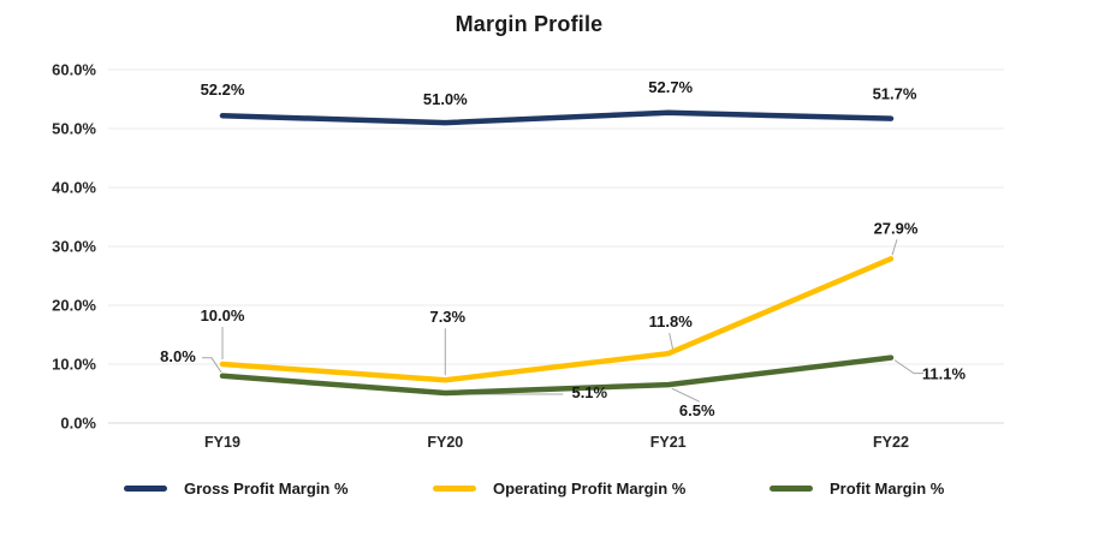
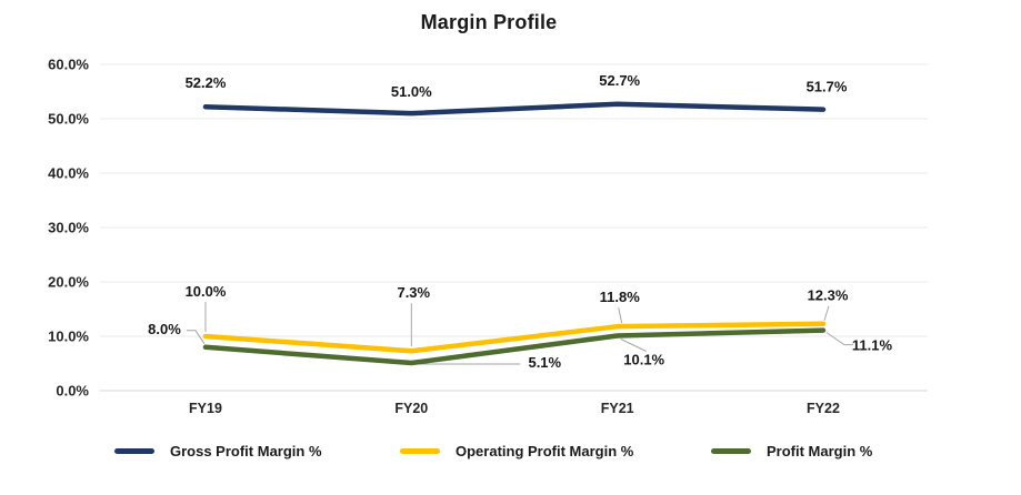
Profit Margin %/FY21: 6.5% -> 10.1%
Operating Profit Margin %/FY22: 27.9% -> 12.3%
